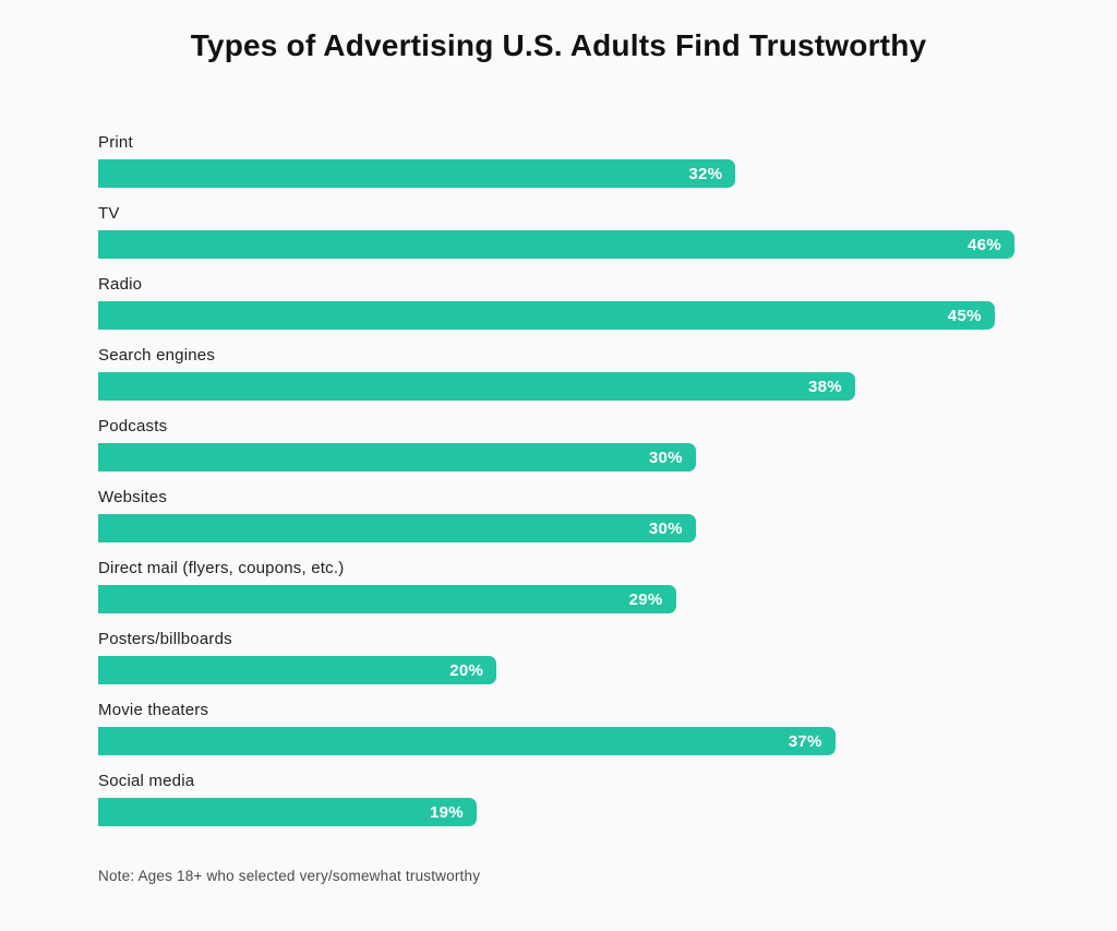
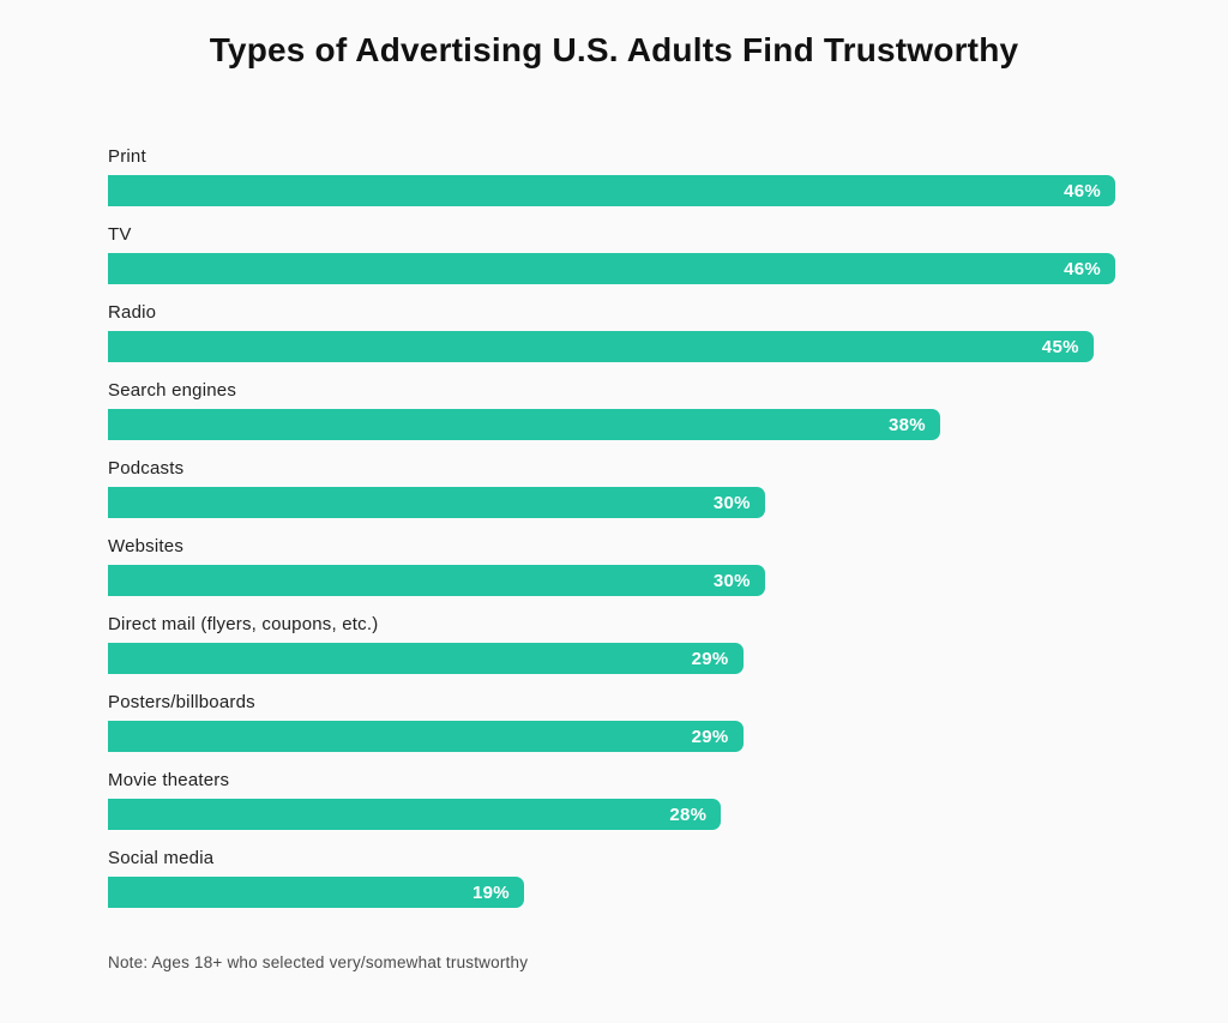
Print: 32% -> 46%
Posters/billboards: 20% -> 29%
Movie theaters: 37% -> 28%
